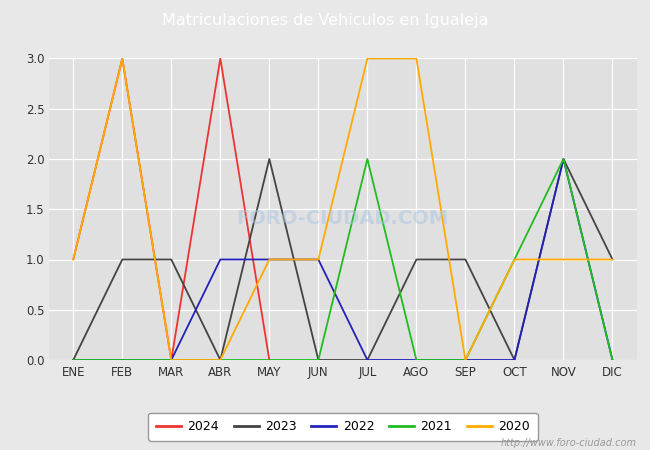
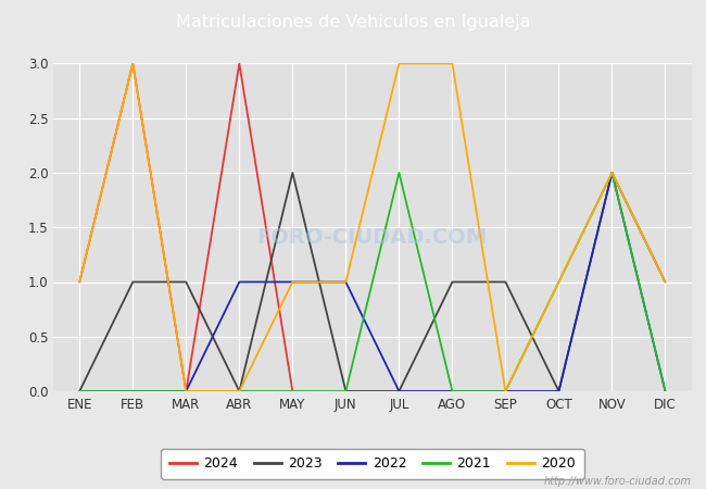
2020/NOV: 1 -> 2
